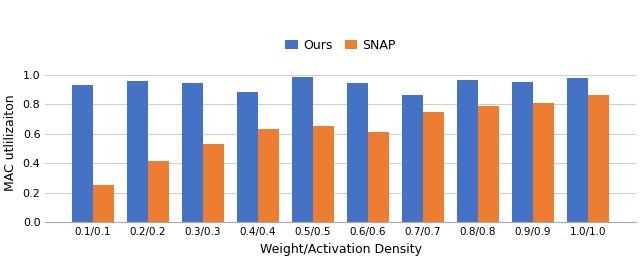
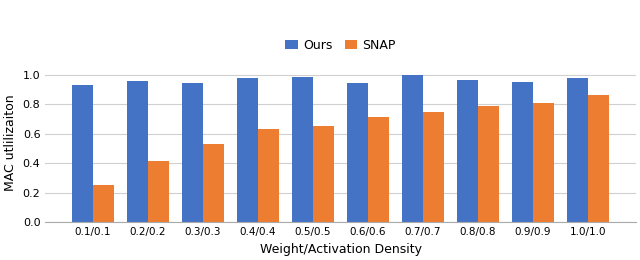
Ours/0.4/0.4: 0.88 -> 0.98
SNAP/0.6/0.6: 0.61 -> 0.71
Ours/0.7/0.7: 0.86 -> 1.00
